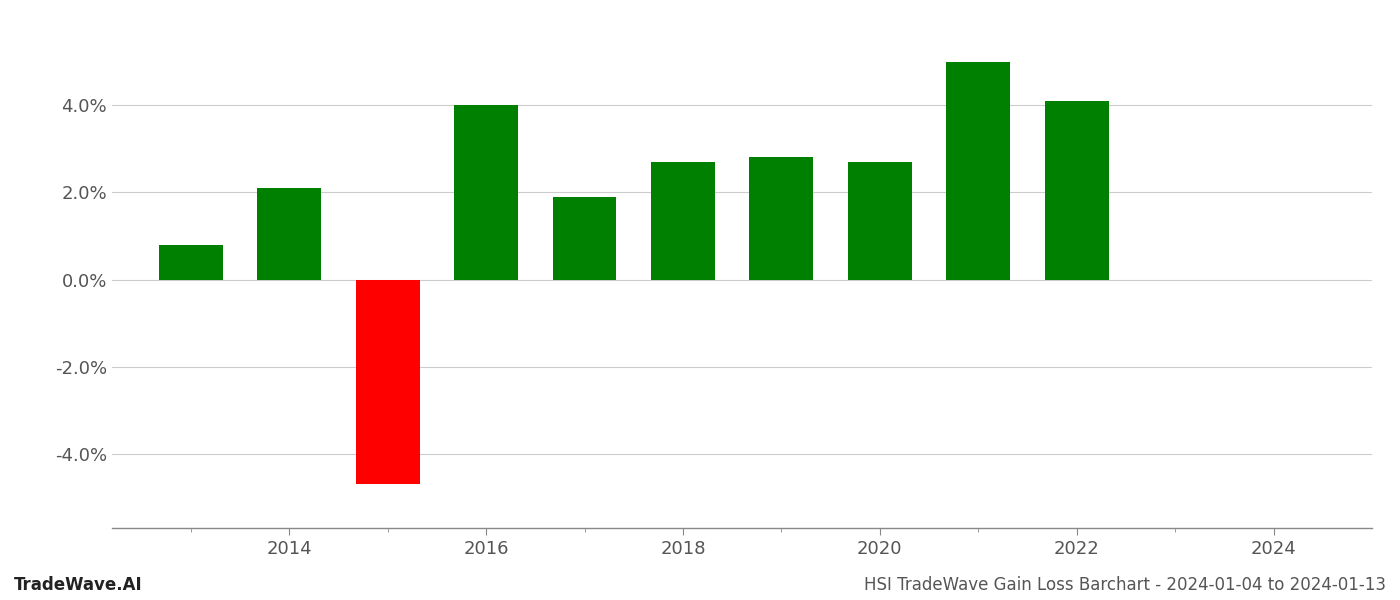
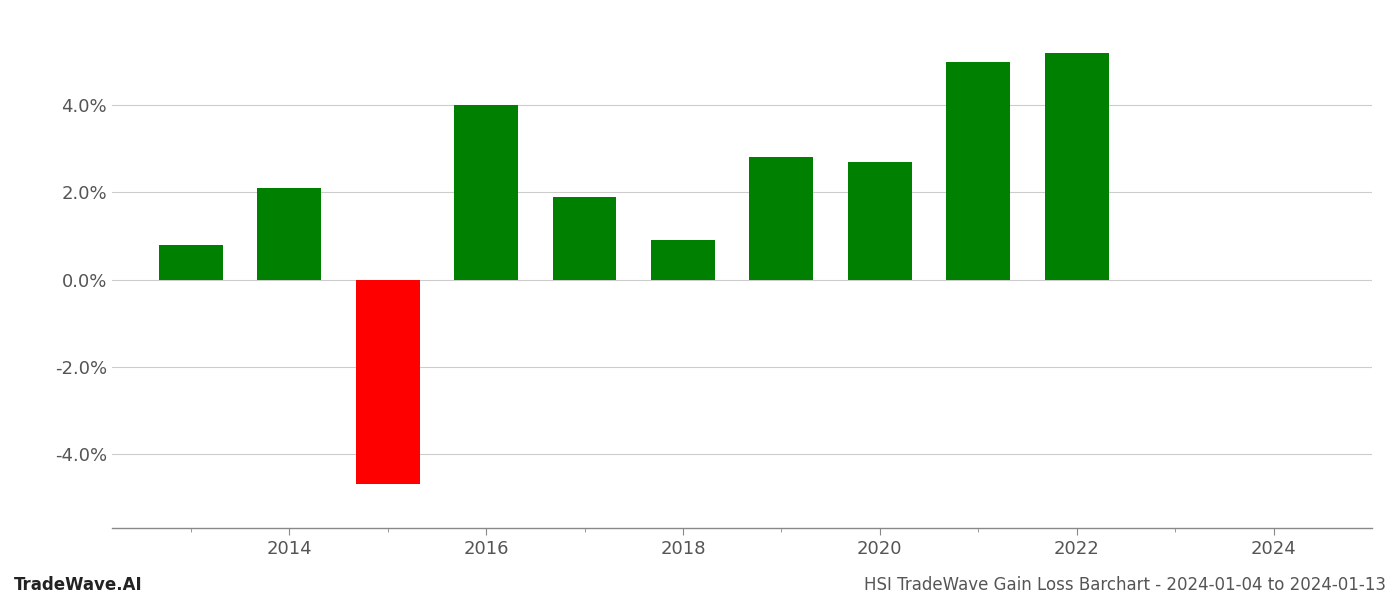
2018: 2.7% -> 0.9%
2022: 4.1% -> 5.2%
